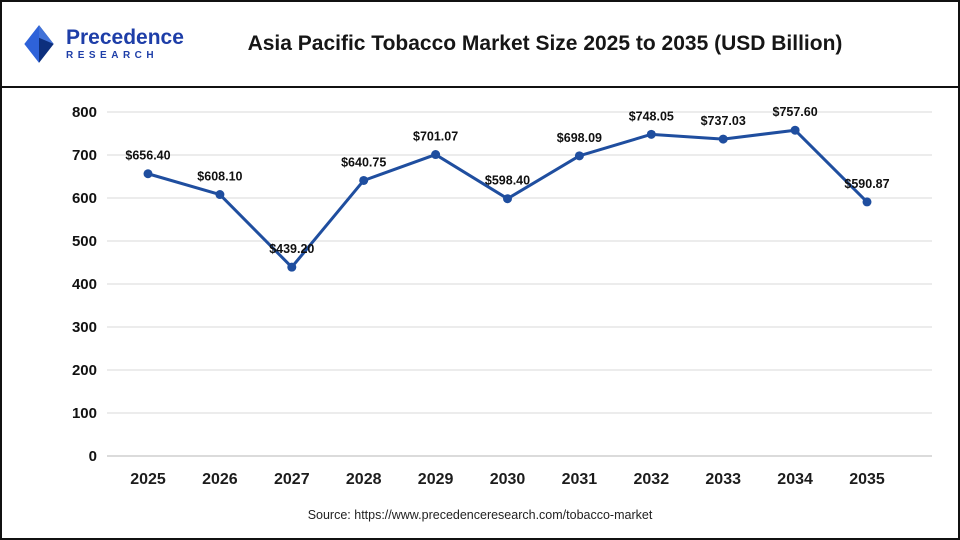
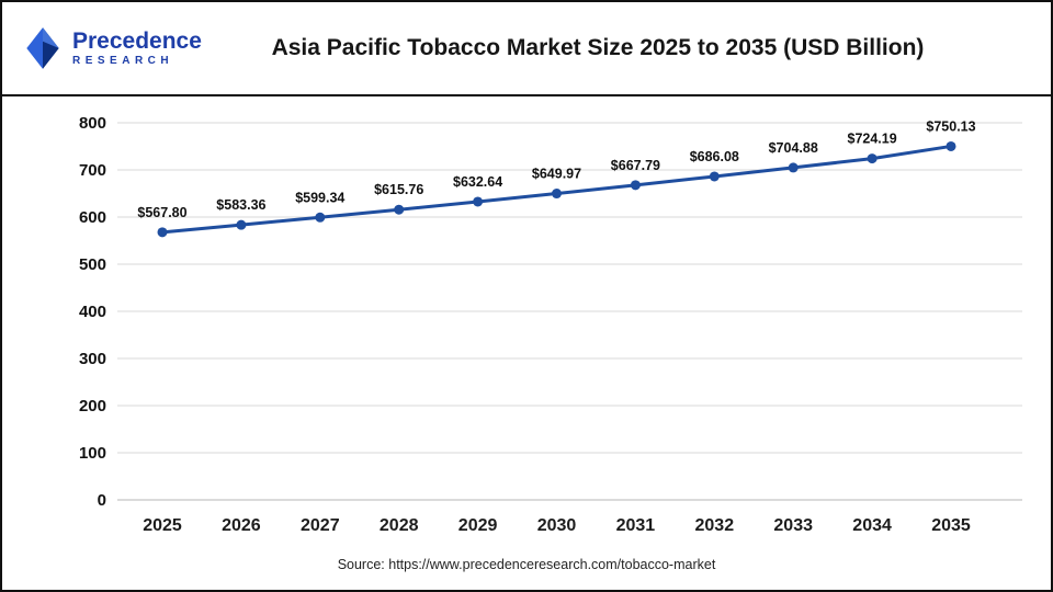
2025: $656.40 -> $567.80
2026: $608.10 -> $583.36
2027: $439.20 -> $599.34
2028: $640.75 -> $615.76
2029: $701.07 -> $632.64
2030: $598.40 -> $649.97
2031: $698.09 -> $667.79
2032: $748.05 -> $686.08
2033: $737.03 -> $704.88
2034: $757.60 -> $724.19
2035: $590.87 -> $750.13
